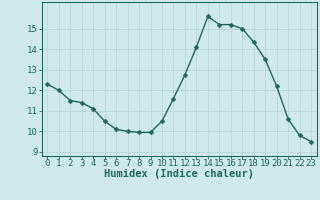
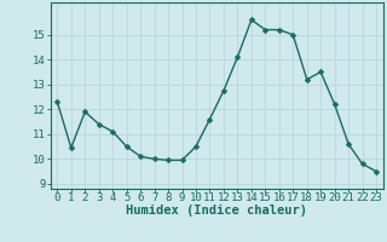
1: 12.00 -> 10.45
2: 11.50 -> 11.90
18: 14.35 -> 13.20
